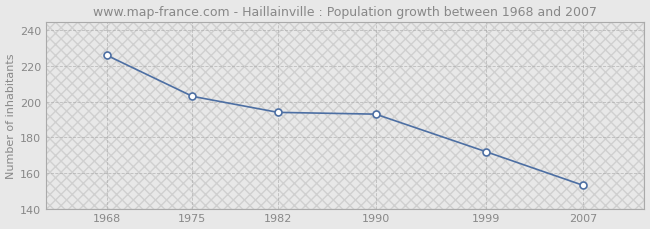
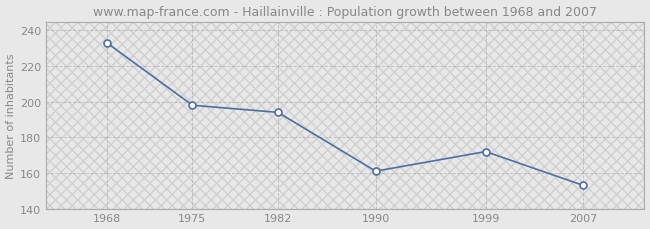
1968: 226 -> 233
1975: 203 -> 198
1990: 193 -> 161
